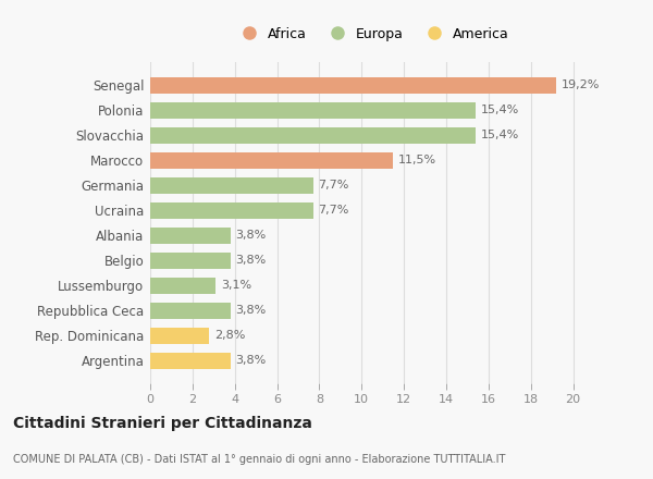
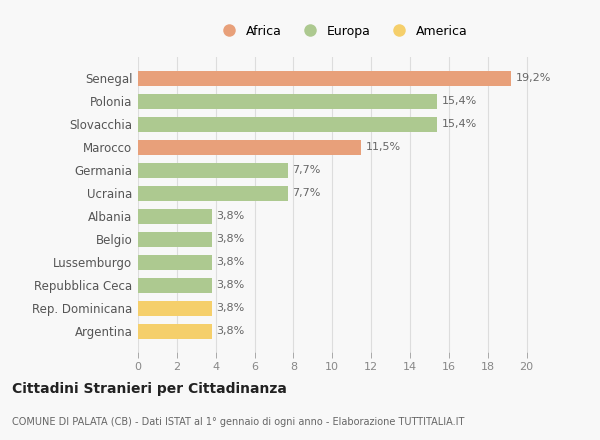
Lussemburgo: 3,1% -> 3,8%
Rep. Dominicana: 2,8% -> 3,8%
